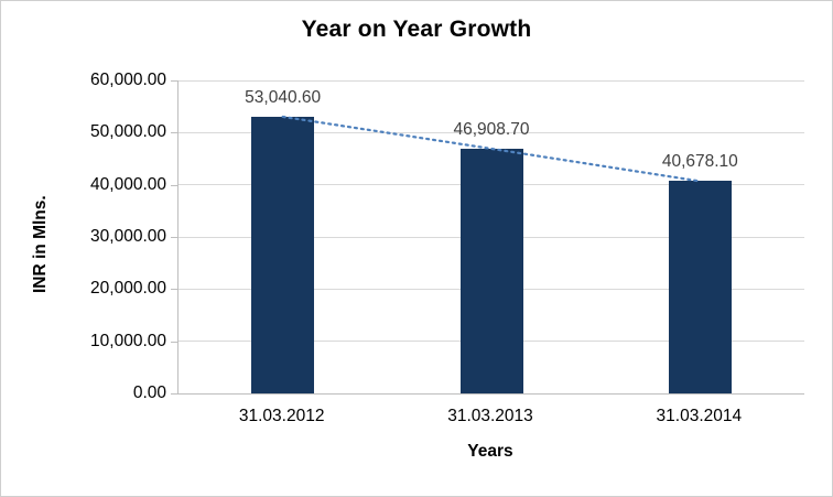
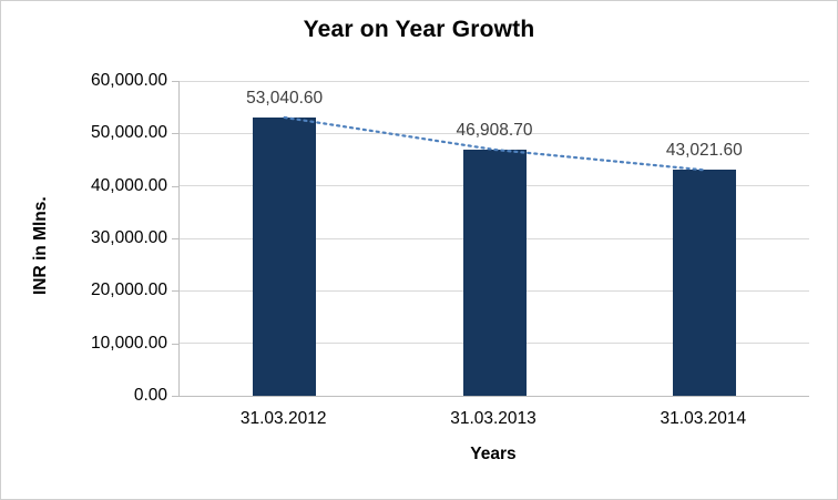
31.03.2014: 40,678.10 -> 43,021.60
